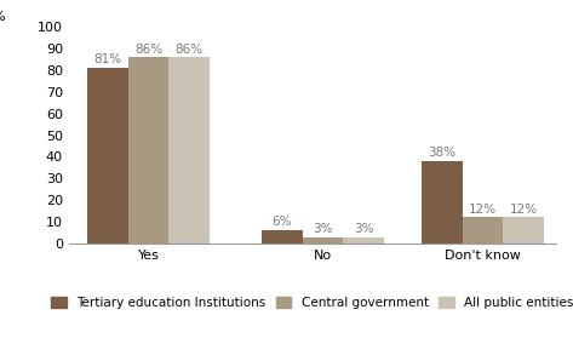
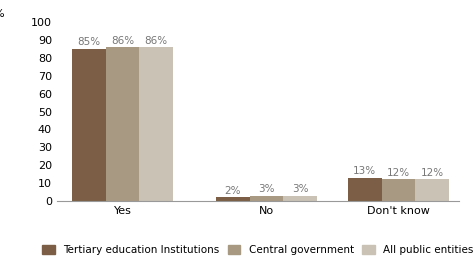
Tertiary education Institutions/Yes: 81% -> 85%
Tertiary education Institutions/No: 6% -> 2%
Tertiary education Institutions/Don't know: 38% -> 13%
